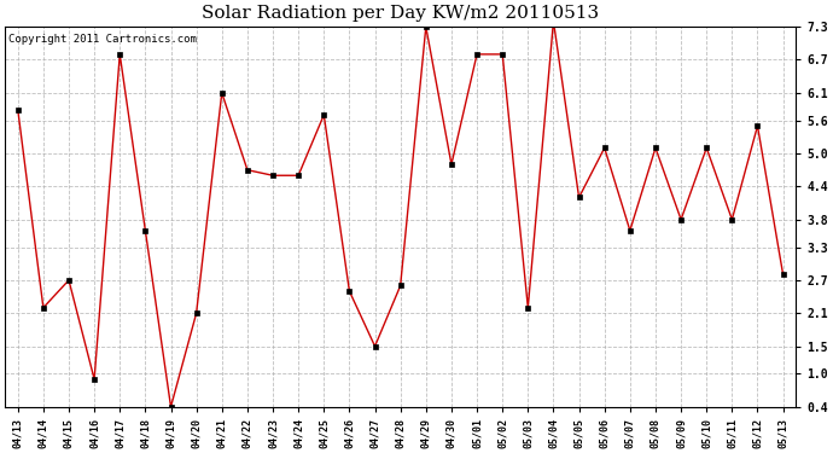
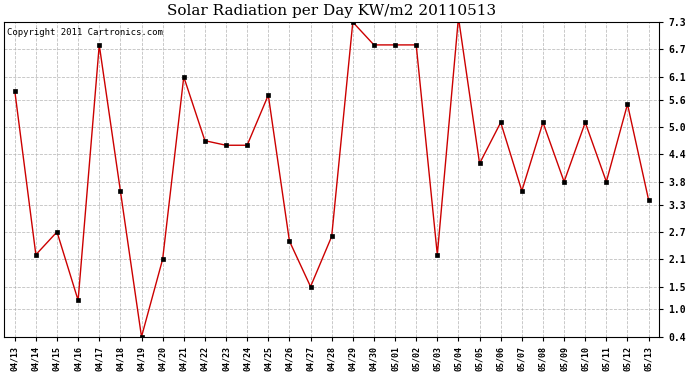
04/16: 0.9 -> 1.2
04/30: 4.8 -> 6.8
05/13: 2.8 -> 3.4
